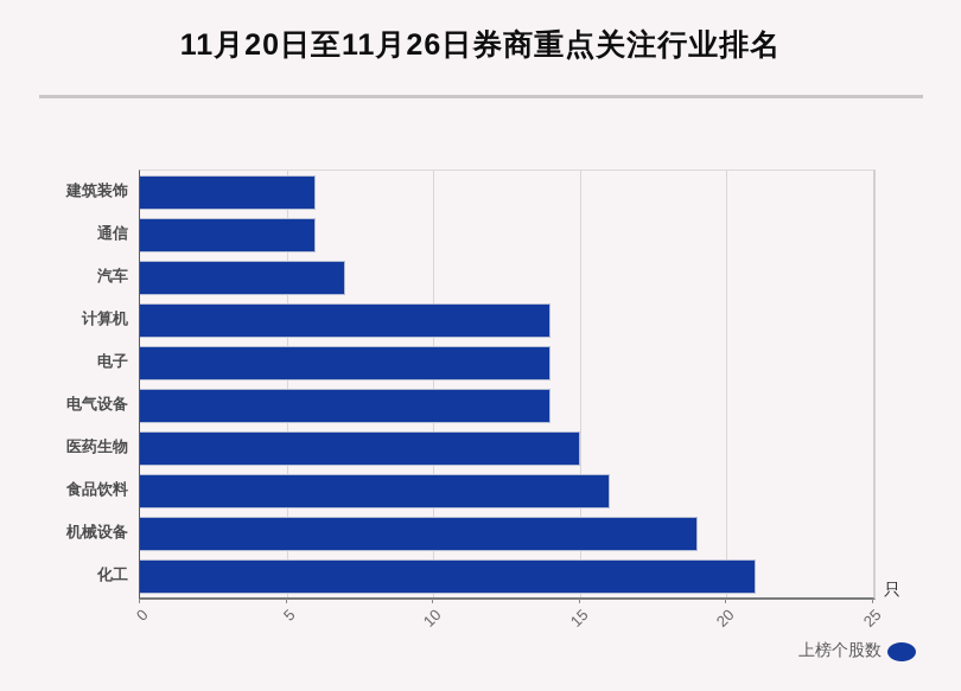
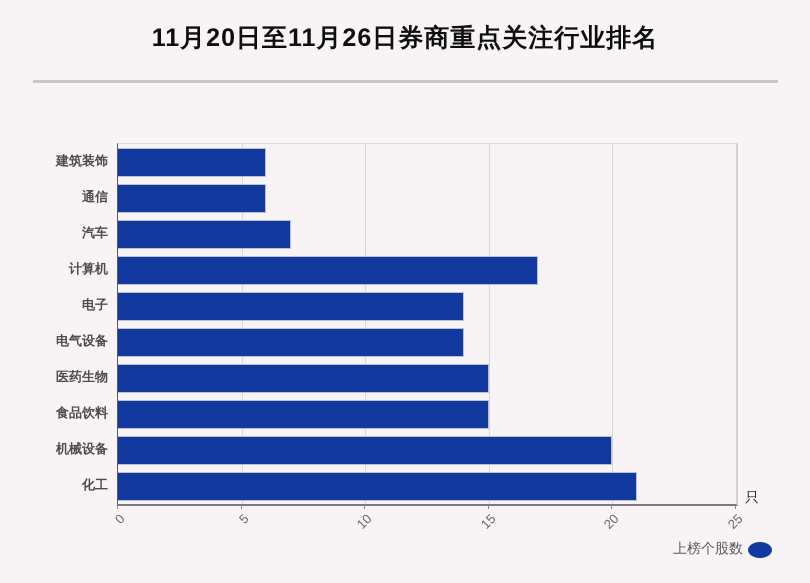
计算机: 14 -> 17
食品饮料: 16 -> 15
机械设备: 19 -> 20
